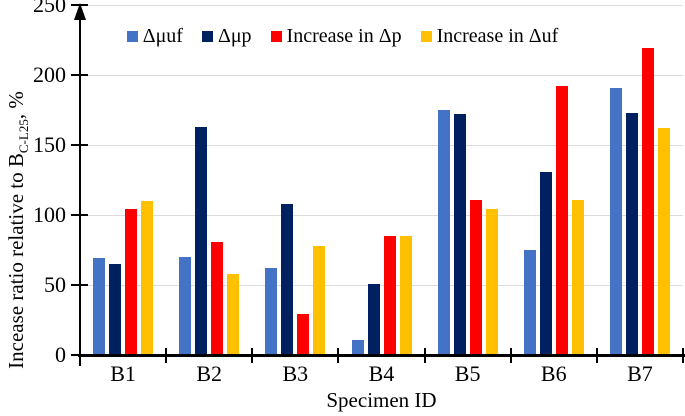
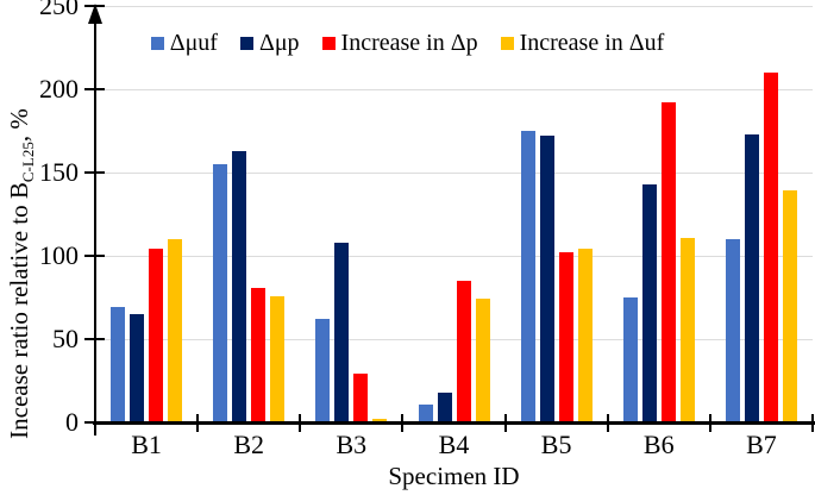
Δμuf/B2: 70 -> 155
Increase in Δuf/B2: 58 -> 76
Increase in Δuf/B3: 78 -> 2
Δμp/B4: 51 -> 18
Increase in Δuf/B4: 85 -> 74
Increase in Δp/B5: 111 -> 102
Δμp/B6: 131 -> 143
Δμuf/B7: 191 -> 110
Increase in Δp/B7: 219 -> 210
Increase in Δuf/B7: 162 -> 139
